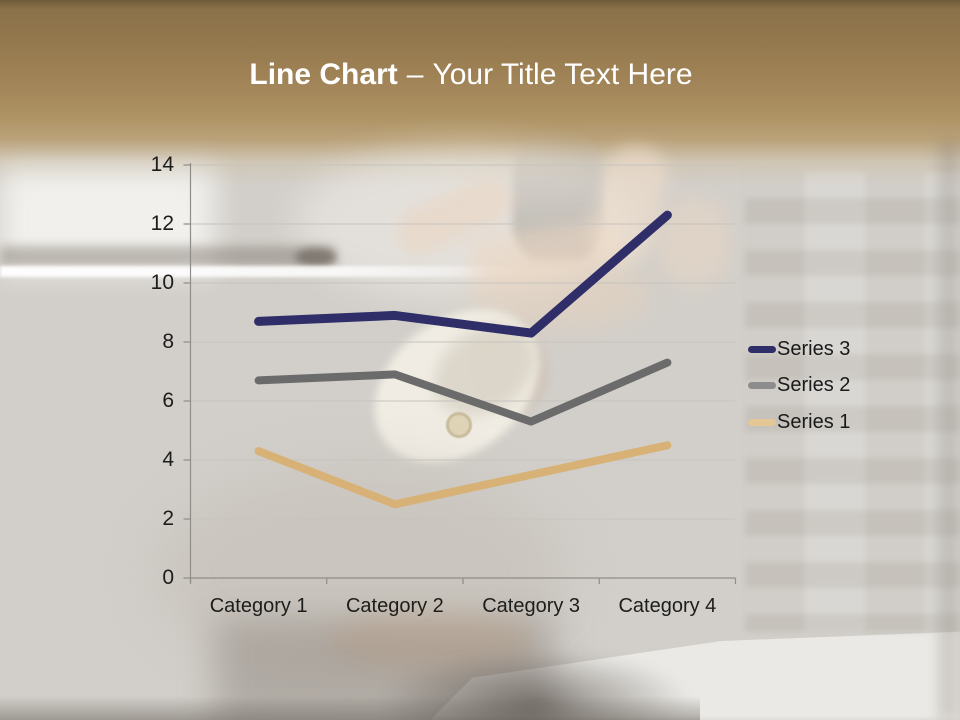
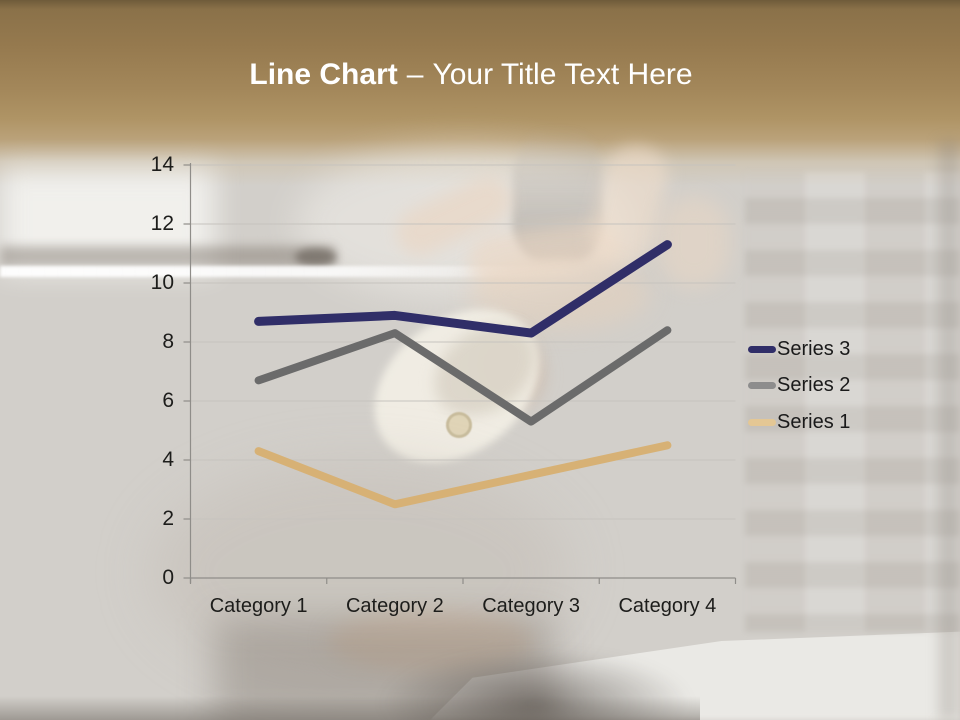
Series 2/Category 2: 6.9 -> 8.3
Series 2/Category 4: 7.3 -> 8.4
Series 3/Category 4: 12.3 -> 11.3
